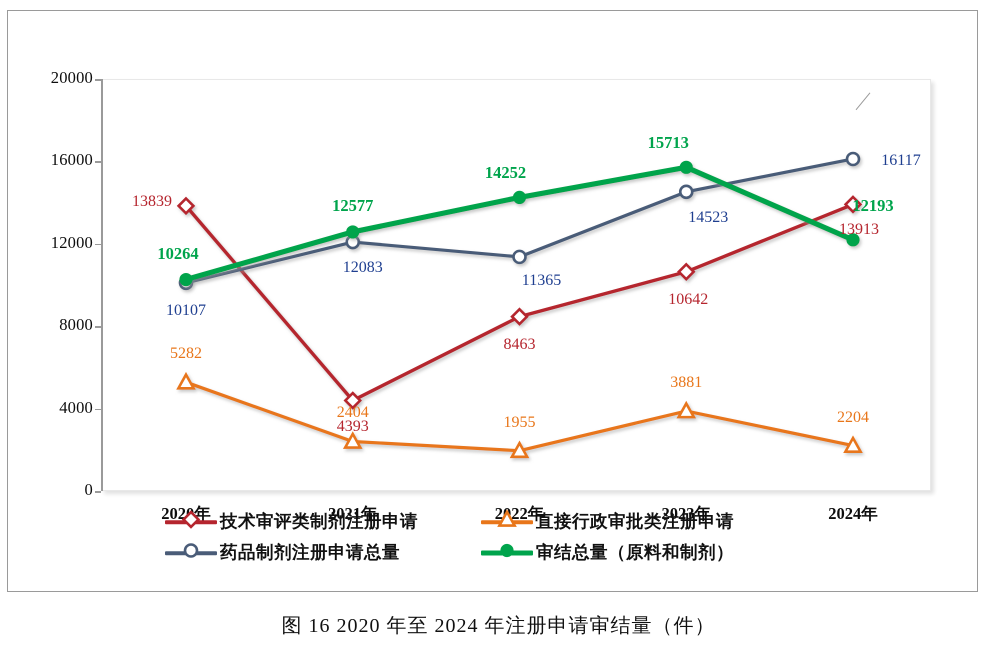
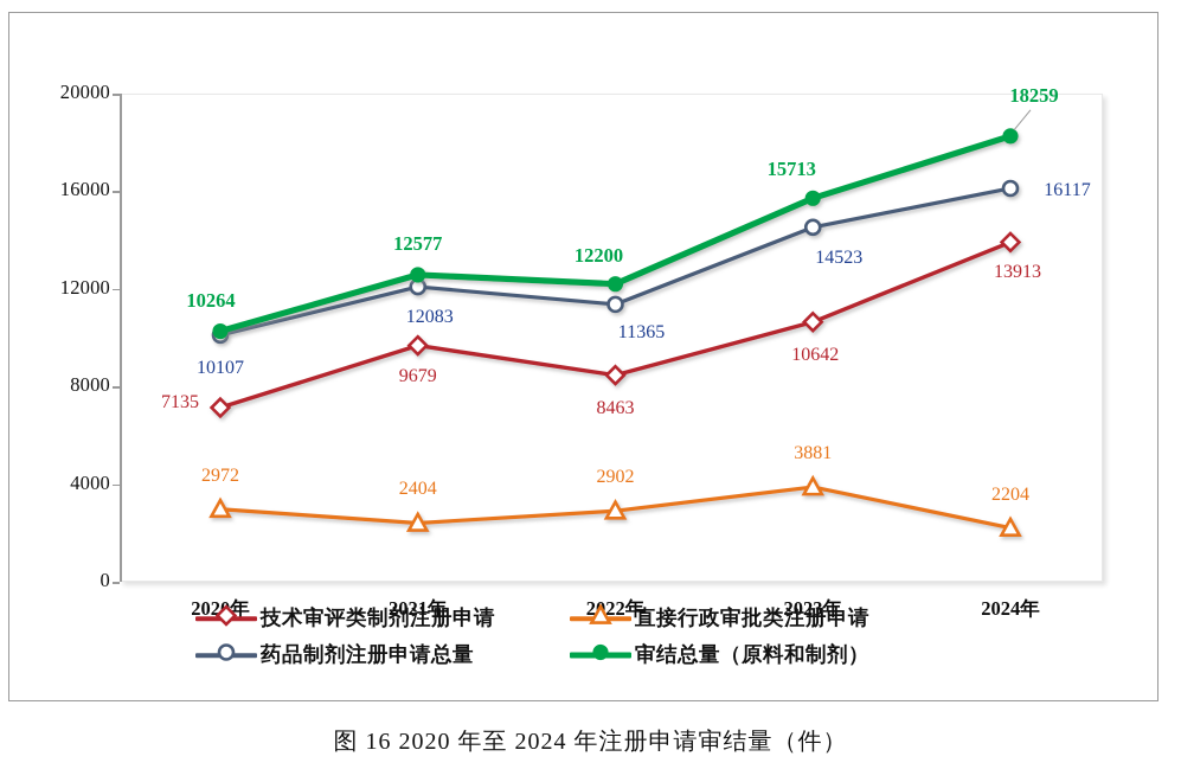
技术审评类制剂注册申请/2020年: 13839 -> 7135
直接行政审批类注册申请/2020年: 5282 -> 2972
技术审评类制剂注册申请/2021年: 4393 -> 9679
直接行政审批类注册申请/2022年: 1955 -> 2902
审结总量（原料和制剂）/2022年: 14252 -> 12200
审结总量（原料和制剂）/2024年: 12193 -> 18259
